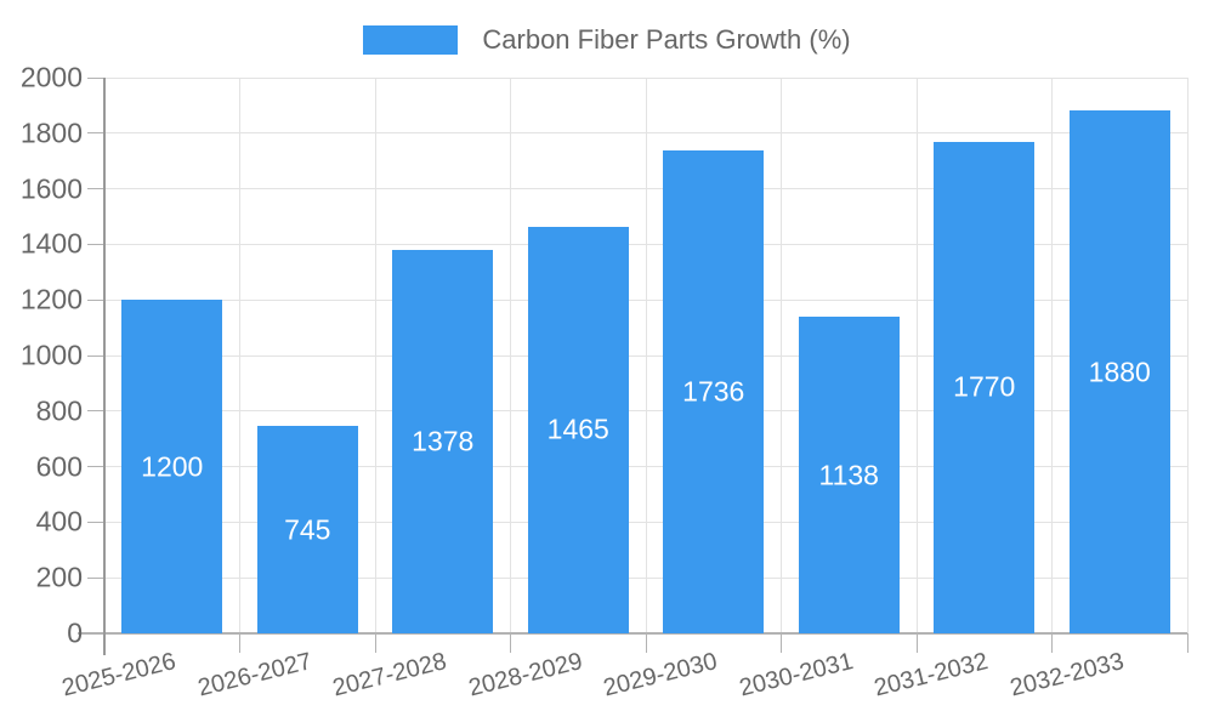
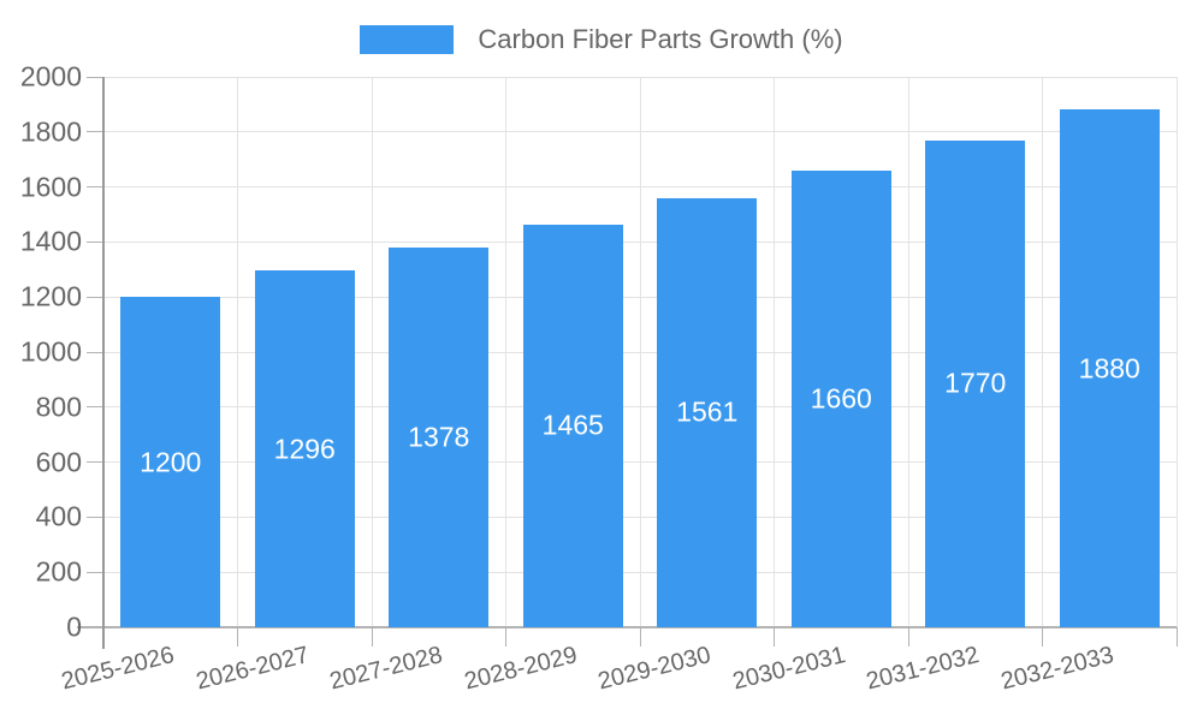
2026-2027: 745 -> 1296
2029-2030: 1736 -> 1561
2030-2031: 1138 -> 1660
